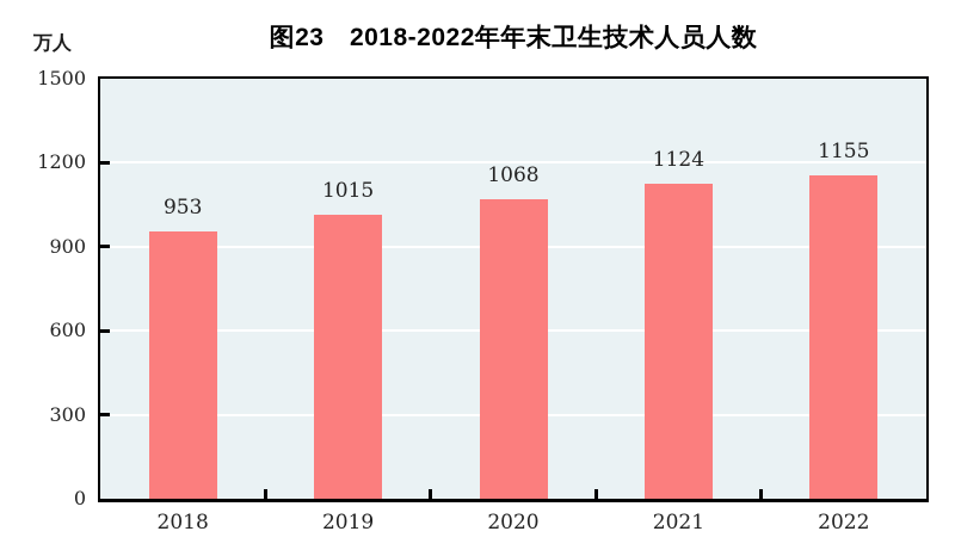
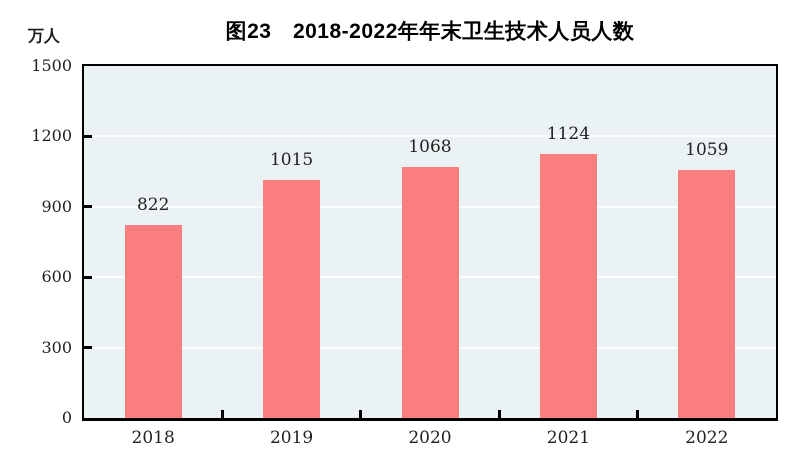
2018: 953 -> 822
2022: 1155 -> 1059
